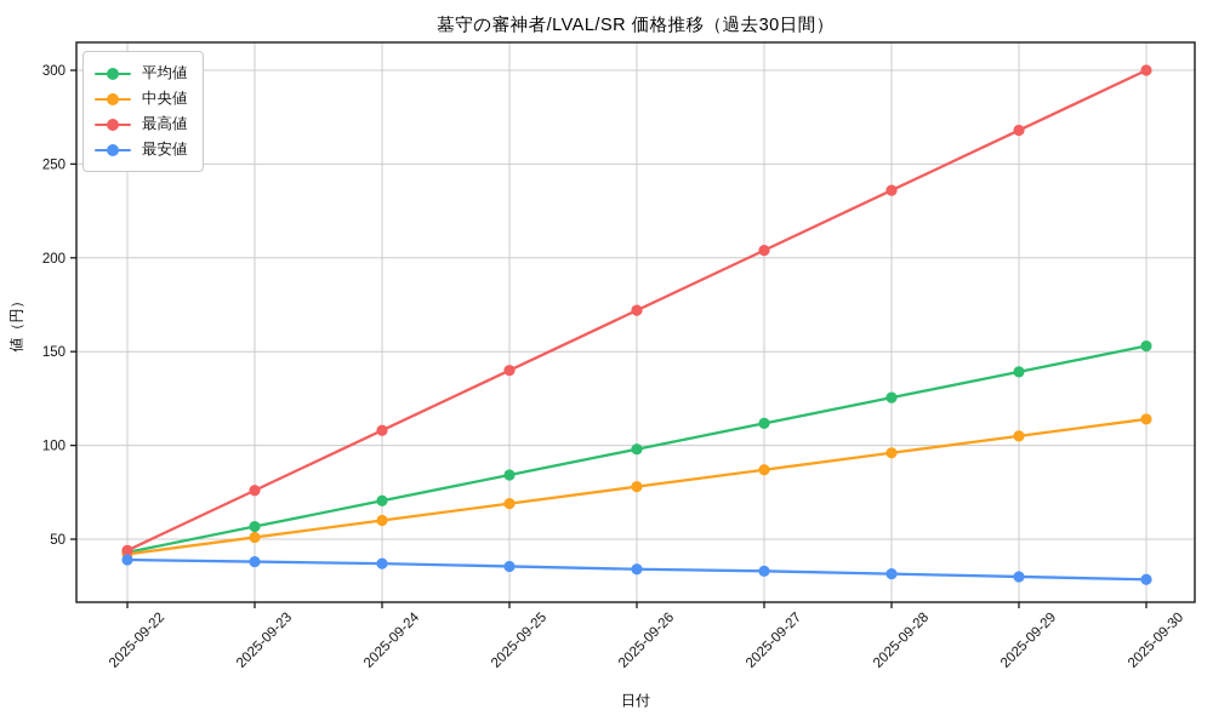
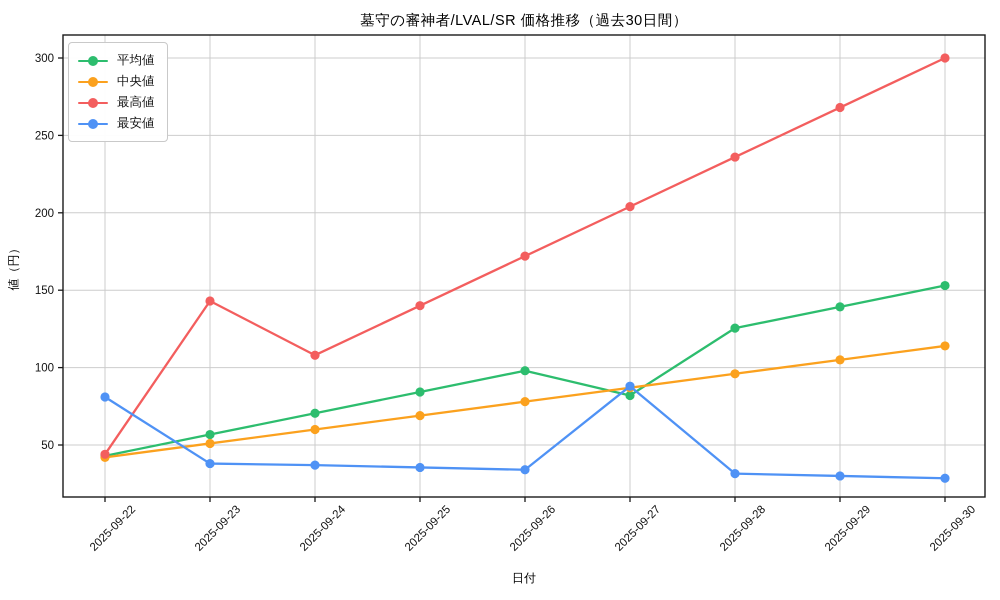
最安値/2025-09-22: 39 -> 81
最高値/2025-09-23: 76 -> 143
平均値/2025-09-27: 112 -> 82
最安値/2025-09-27: 33 -> 88
